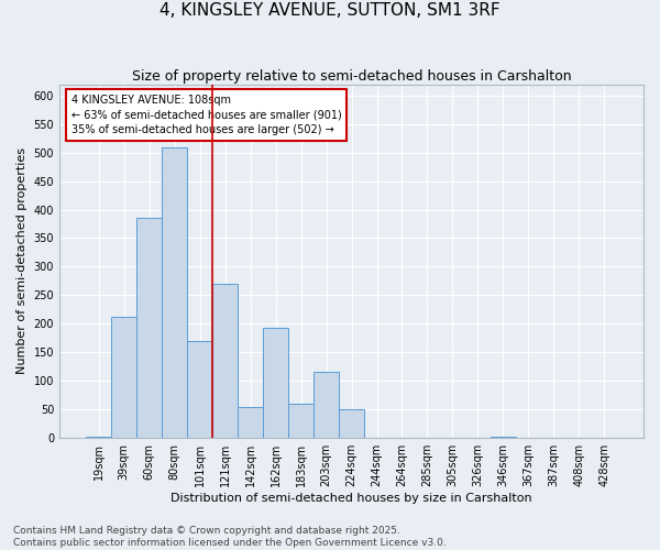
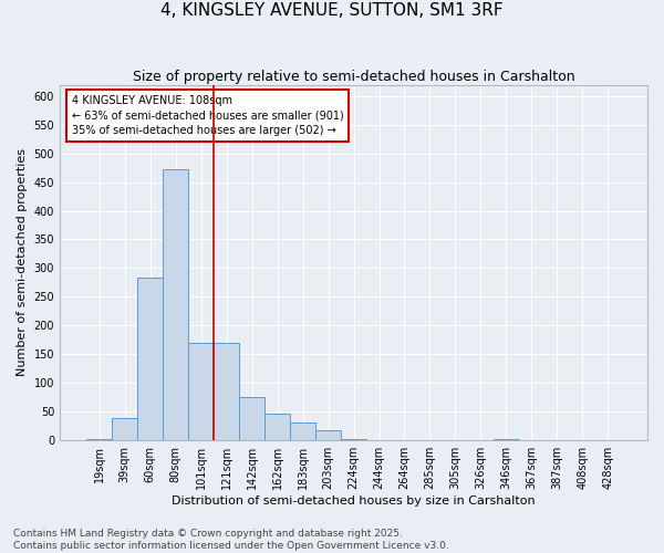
39sqm: 212 -> 38
60sqm: 386 -> 283
80sqm: 510 -> 473
121sqm: 270 -> 170
142sqm: 54 -> 75
162sqm: 192 -> 45
183sqm: 60 -> 30
203sqm: 116 -> 17
224sqm: 50 -> 1
